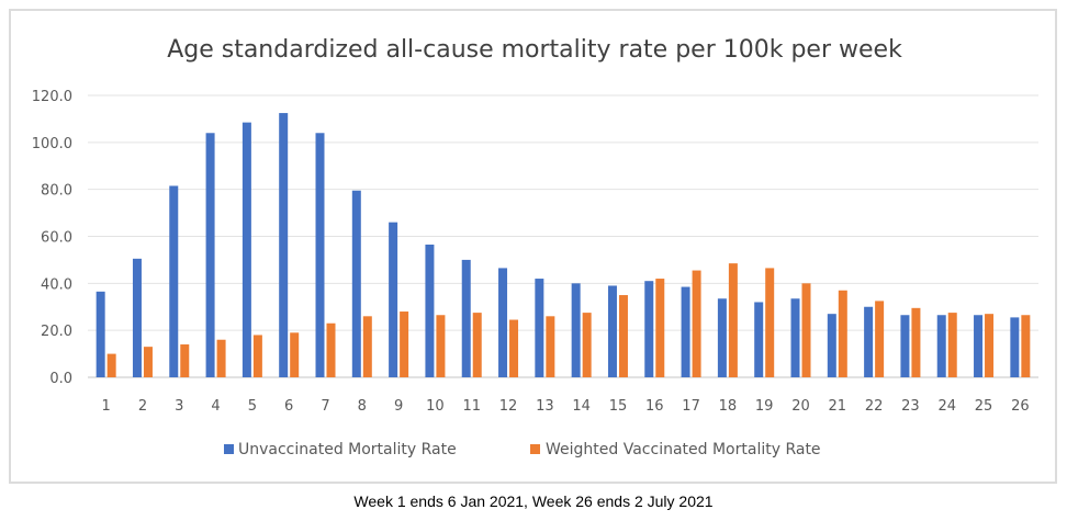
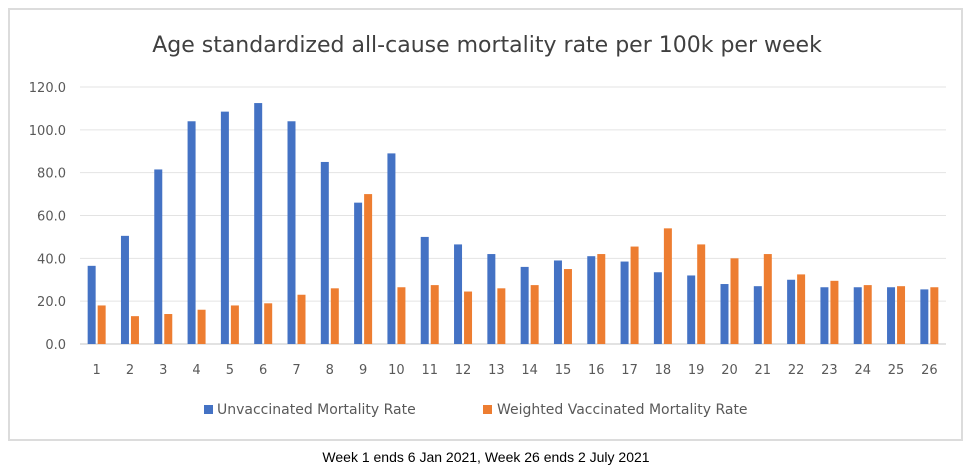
Weighted Vaccinated Mortality Rate/1: 10 -> 18
Unvaccinated Mortality Rate/8: 80 -> 85
Weighted Vaccinated Mortality Rate/9: 28 -> 70
Unvaccinated Mortality Rate/10: 56 -> 89
Unvaccinated Mortality Rate/14: 40 -> 36
Weighted Vaccinated Mortality Rate/18: 48 -> 54
Unvaccinated Mortality Rate/20: 34 -> 28
Weighted Vaccinated Mortality Rate/21: 37 -> 42
